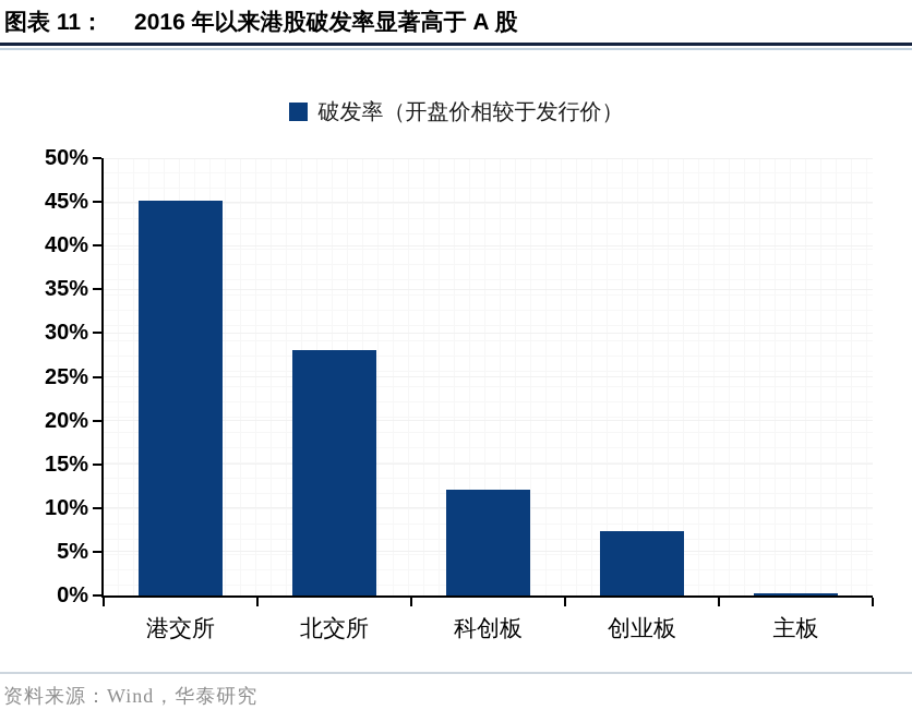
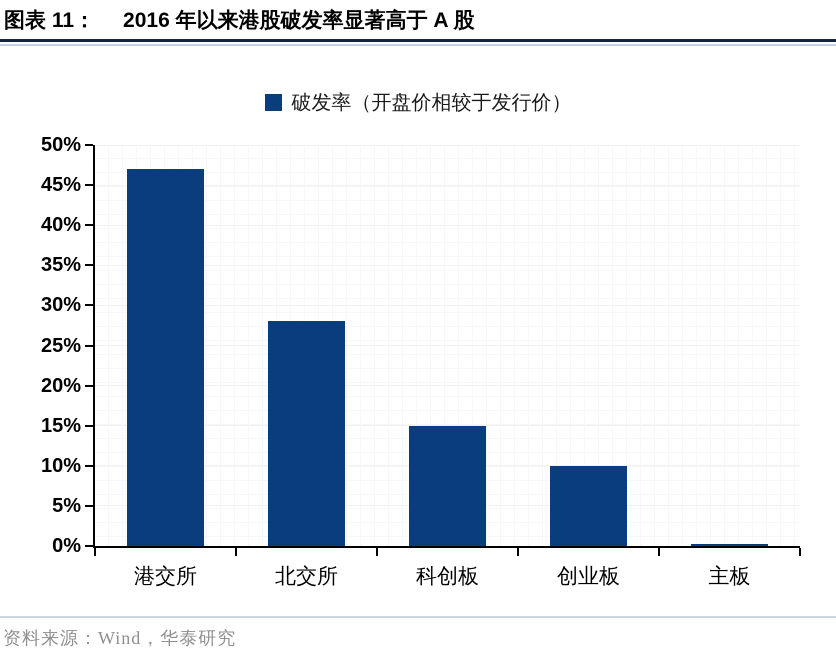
港交所: 45% -> 47%
科创板: 12% -> 15%
创业板: 7% -> 10%
